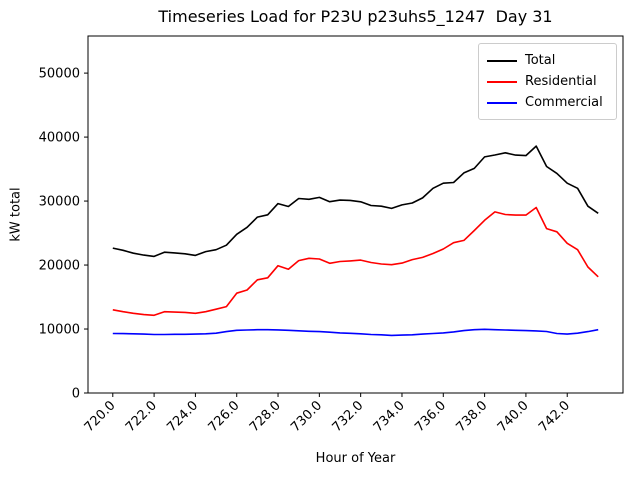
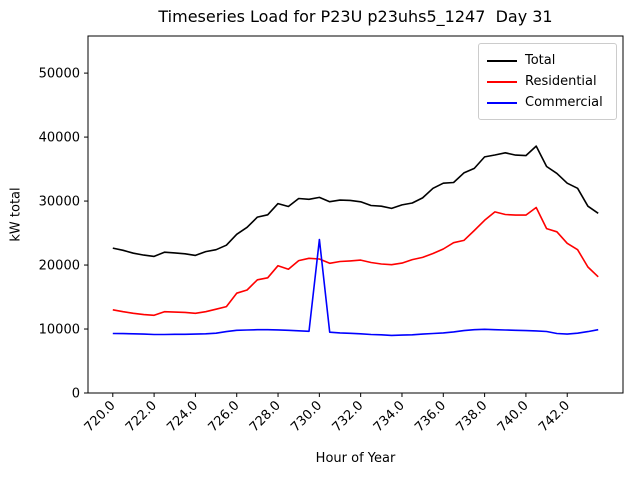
Commercial/730.0: 10000 -> 24000
